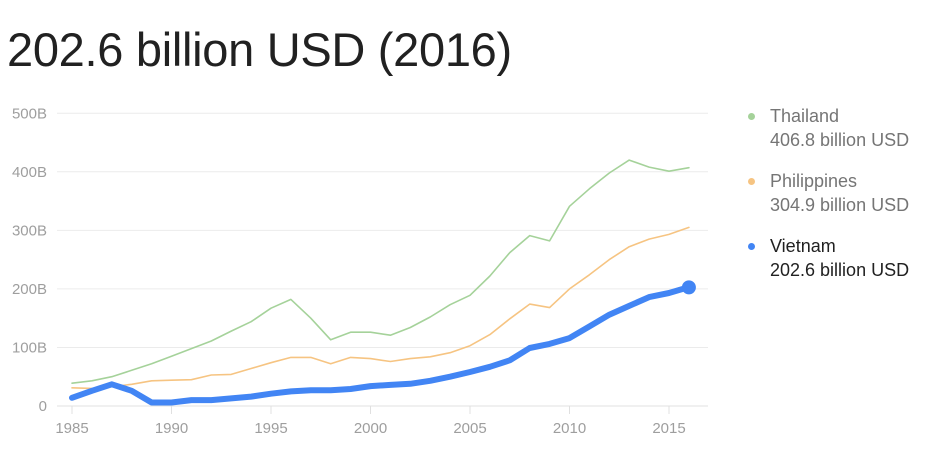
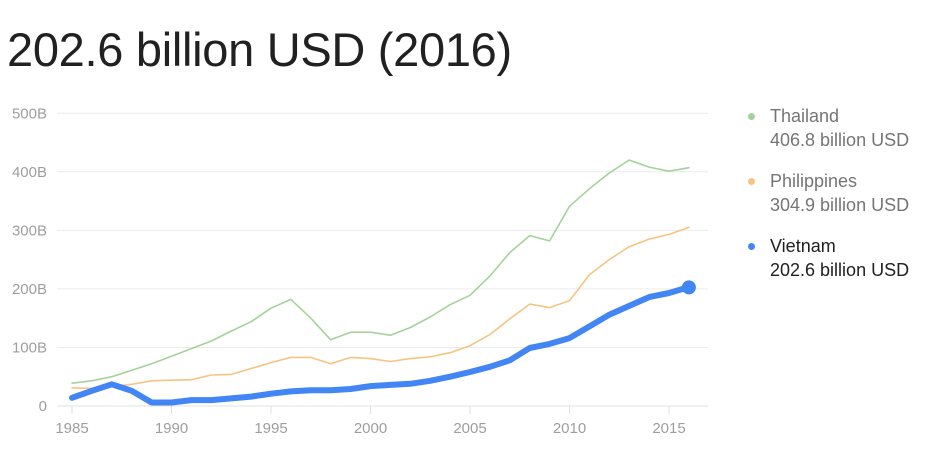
Philippines/2010: 200B -> 180B
